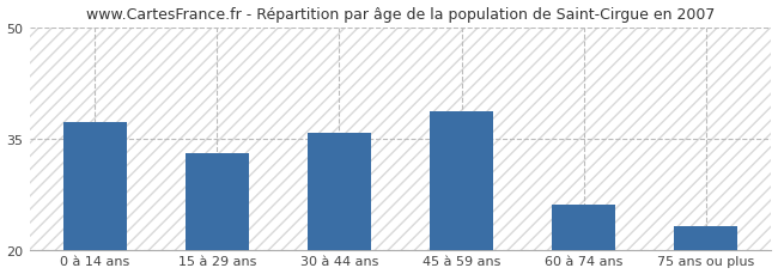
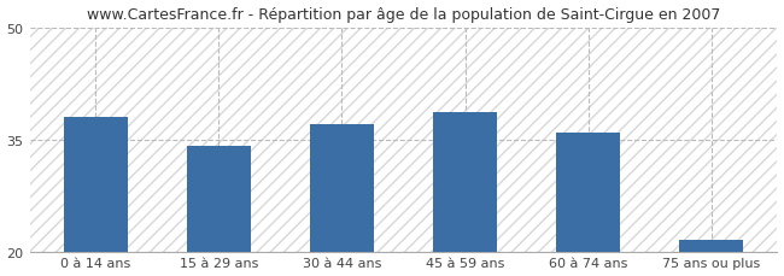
0 à 14 ans: 37.2 -> 38.1
15 à 29 ans: 33.0 -> 34.2
30 à 44 ans: 35.8 -> 37.0
60 à 74 ans: 26.0 -> 36.0
75 ans ou plus: 23.2 -> 21.5
